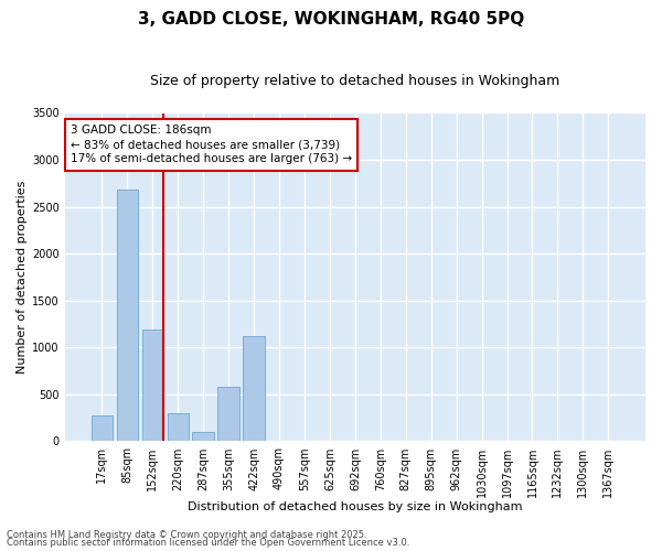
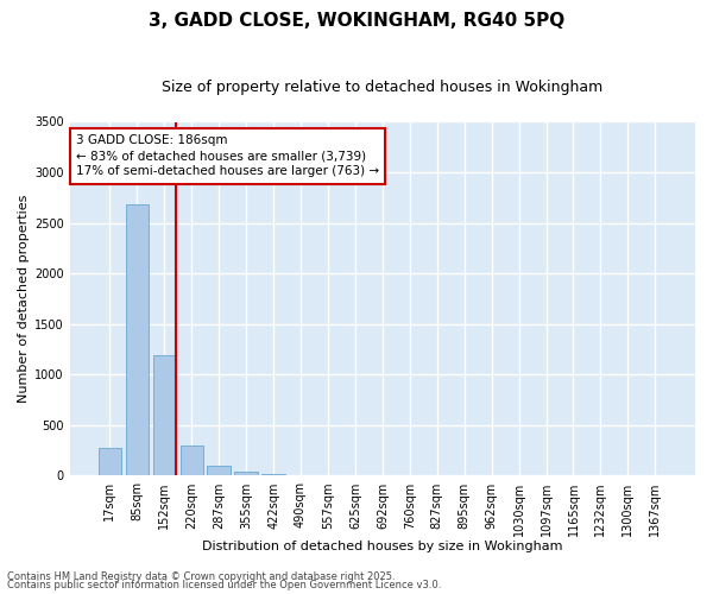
355sqm: 580 -> 40
422sqm: 1120 -> 20
